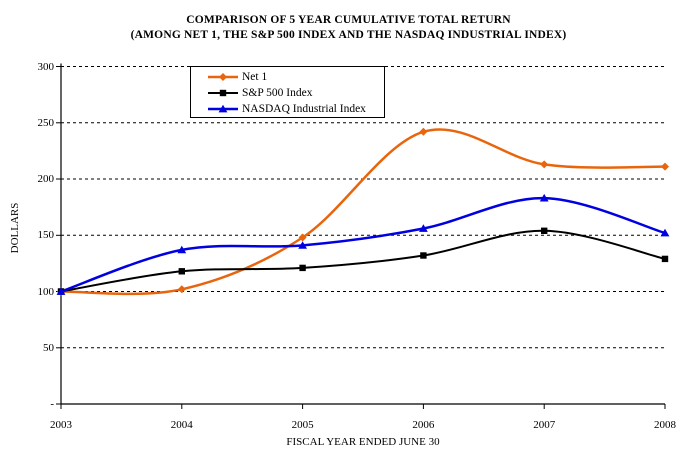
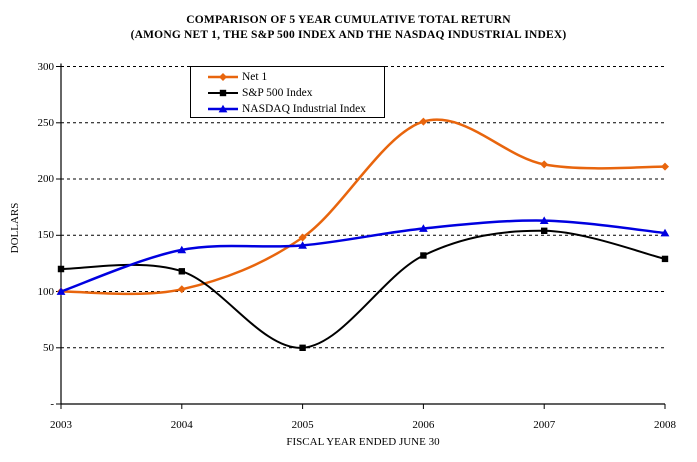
S&P 500 Index/2003: 100 -> 120
S&P 500 Index/2005: 121 -> 50
Net 1/2006: 242 -> 251
NASDAQ Industrial Index/2007: 183 -> 163
